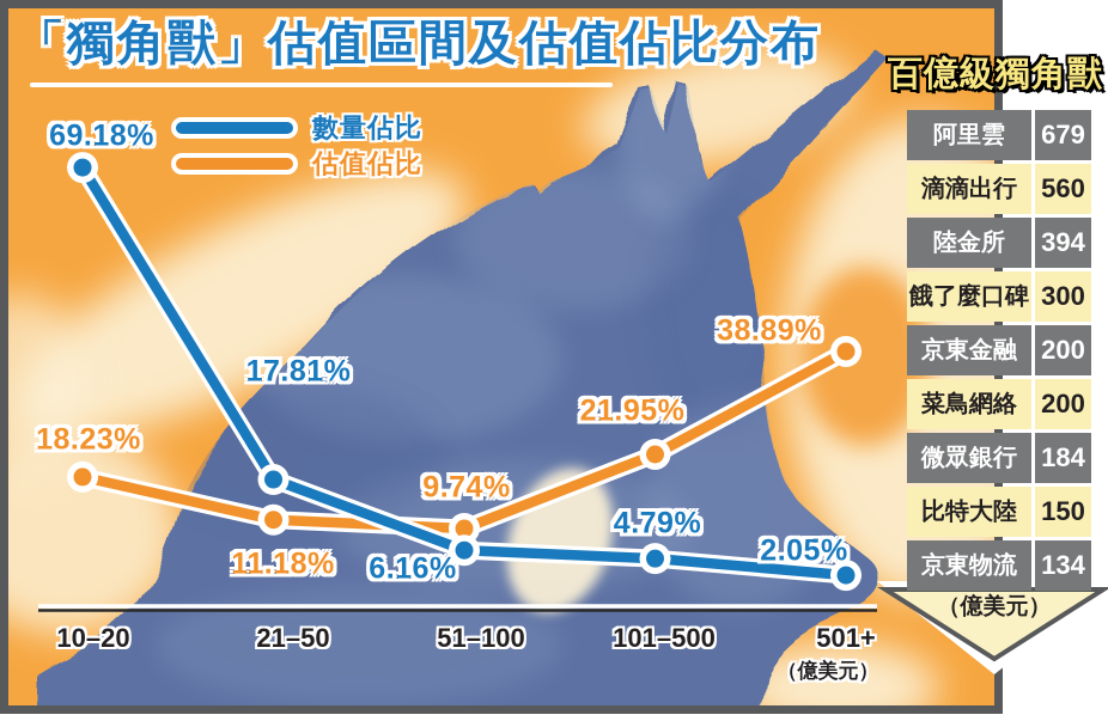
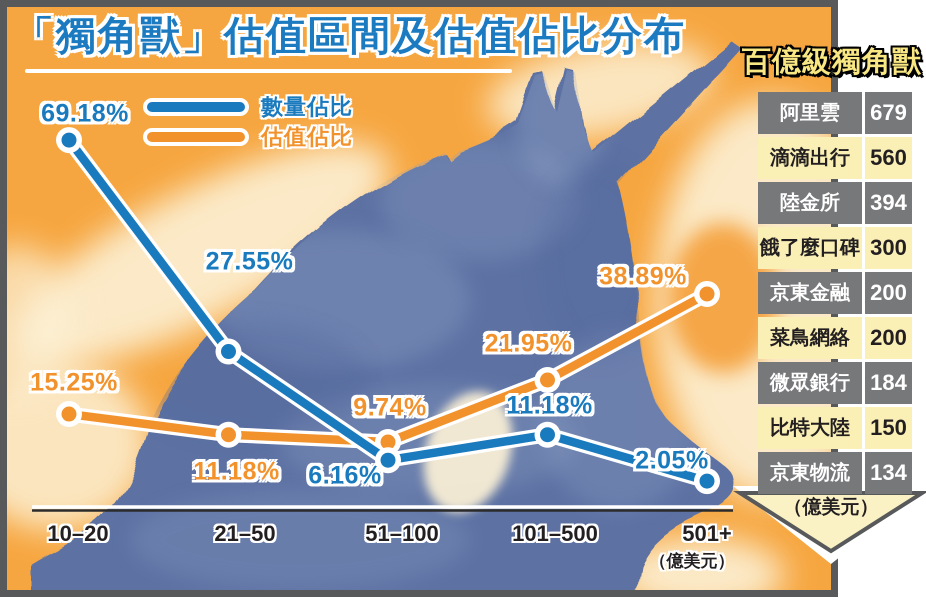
估值佔比/10–20: 18.23% -> 15.25%
數量佔比/21–50: 17.81% -> 27.55%
數量佔比/101–500: 4.79% -> 11.18%
